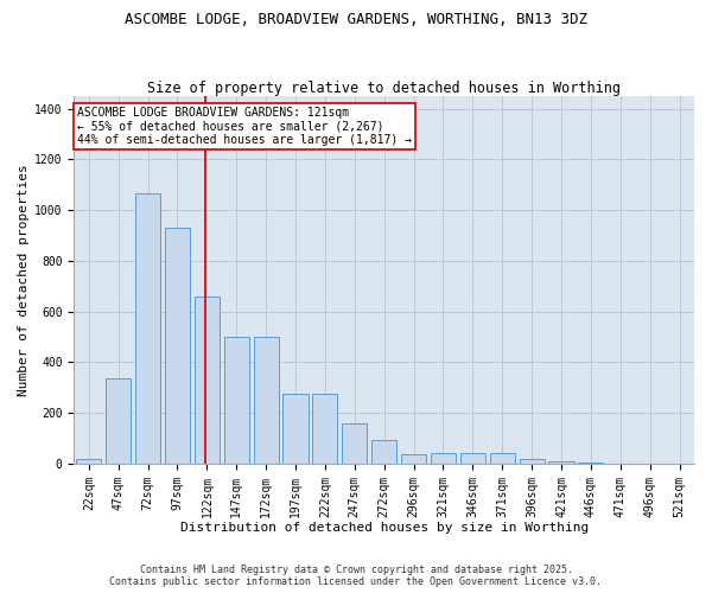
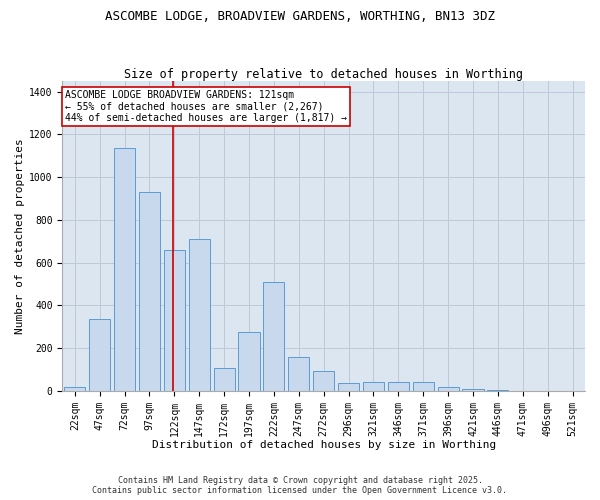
72sqm: 1065 -> 1135
147sqm: 500 -> 710
172sqm: 500 -> 105
222sqm: 275 -> 510
